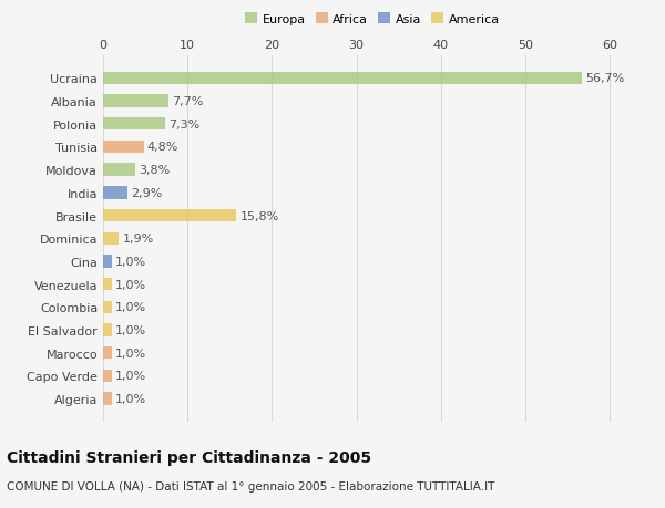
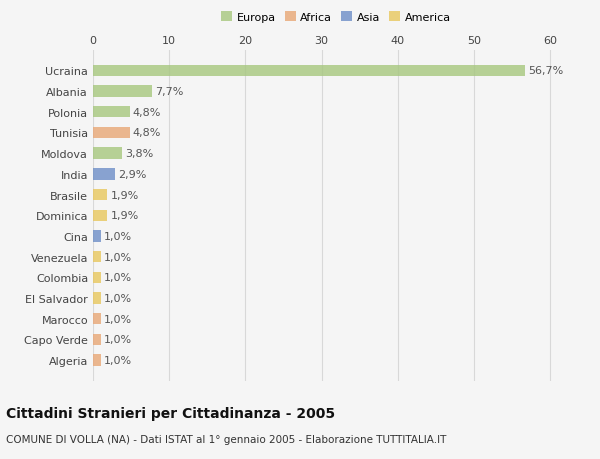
Polonia: 7,3% -> 4,8%
Brasile: 15,8% -> 1,9%
